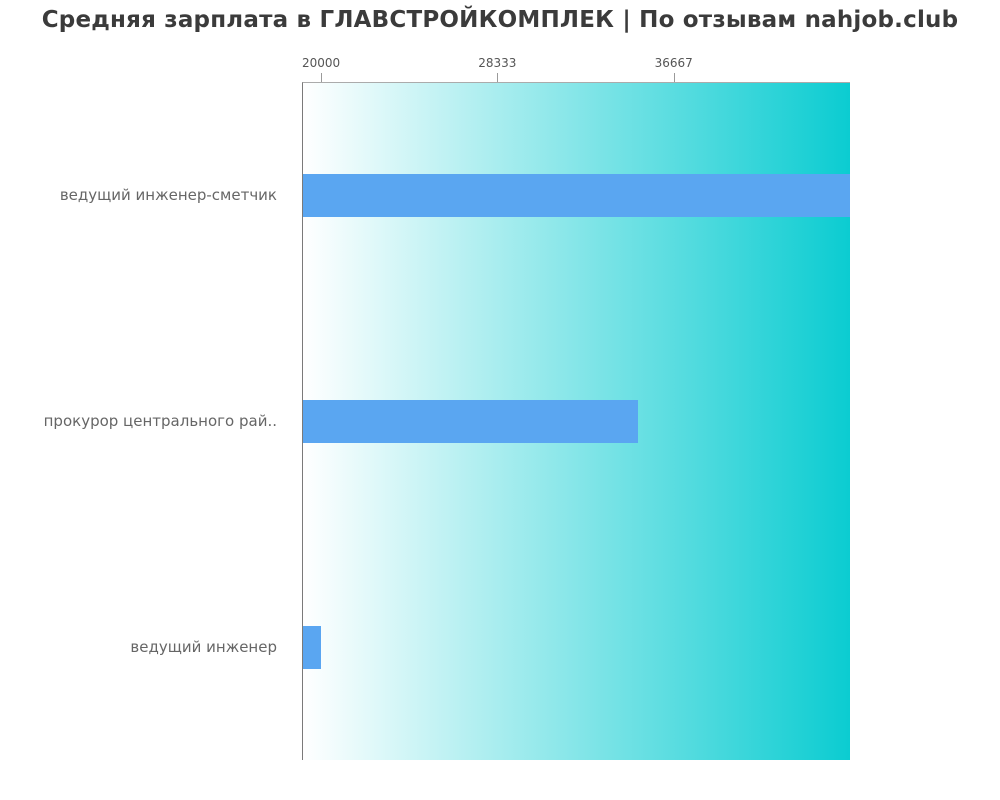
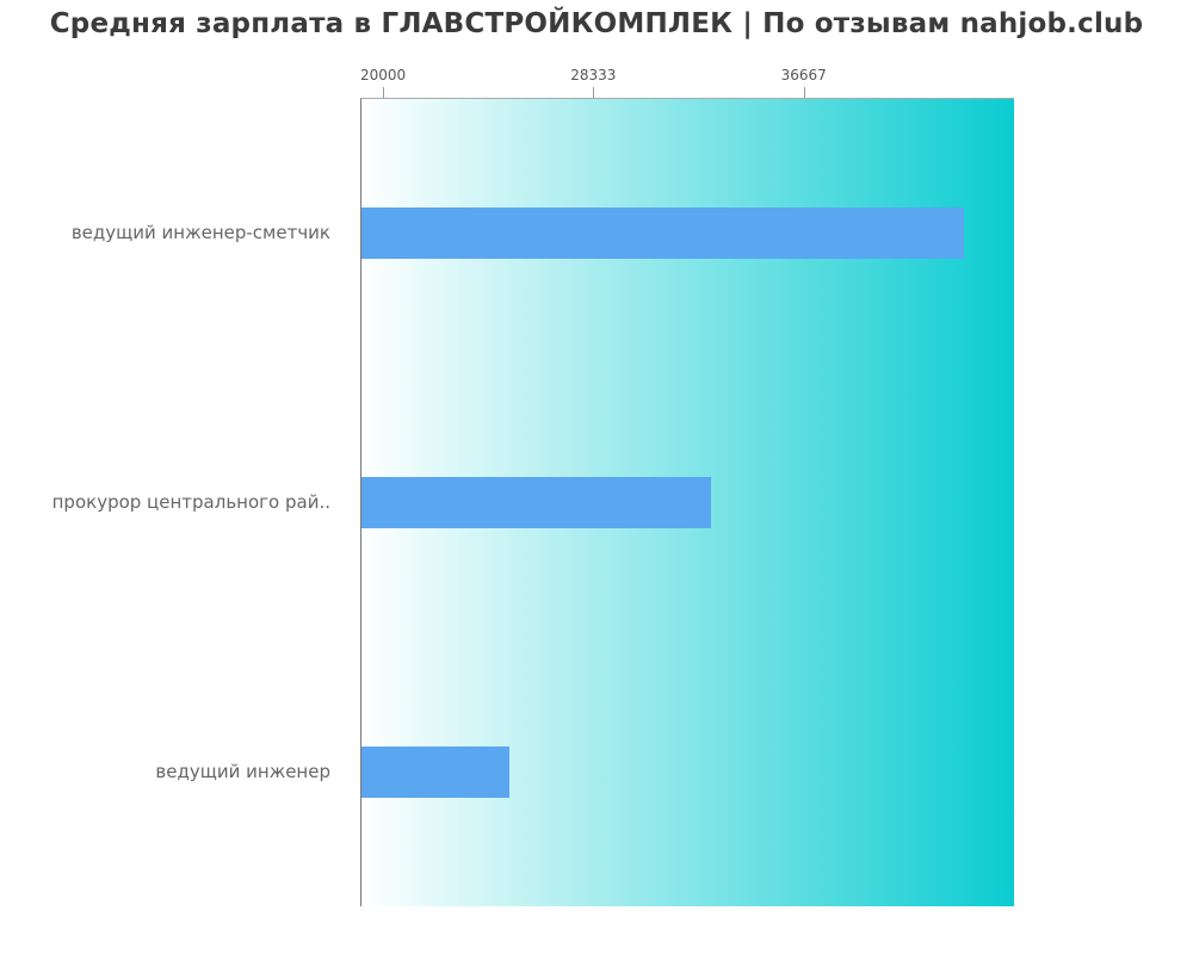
ведущий инженер-сметчик: 45000 -> 43000
прокурор центрального рай..: 35000 -> 33000
ведущий инженер: 20000 -> 25000
